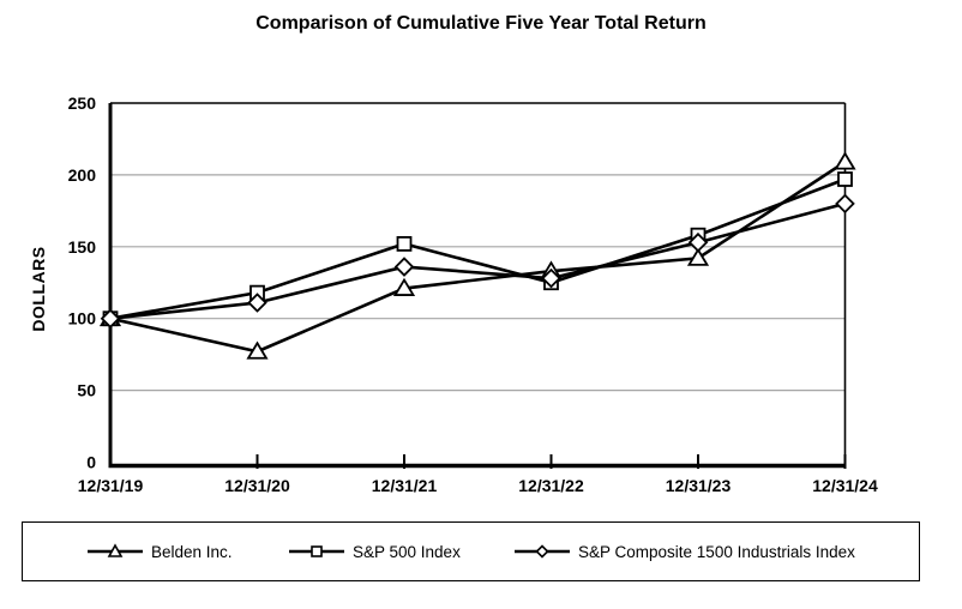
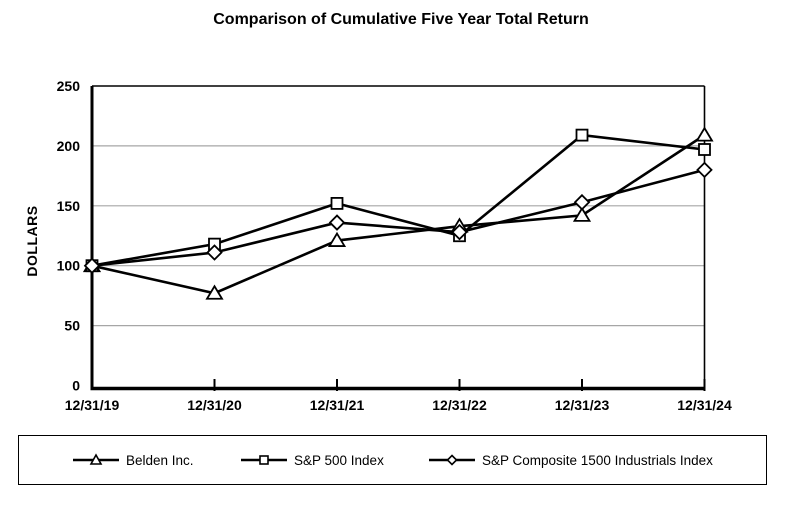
S&P 500 Index/12/31/23: 158 -> 209
